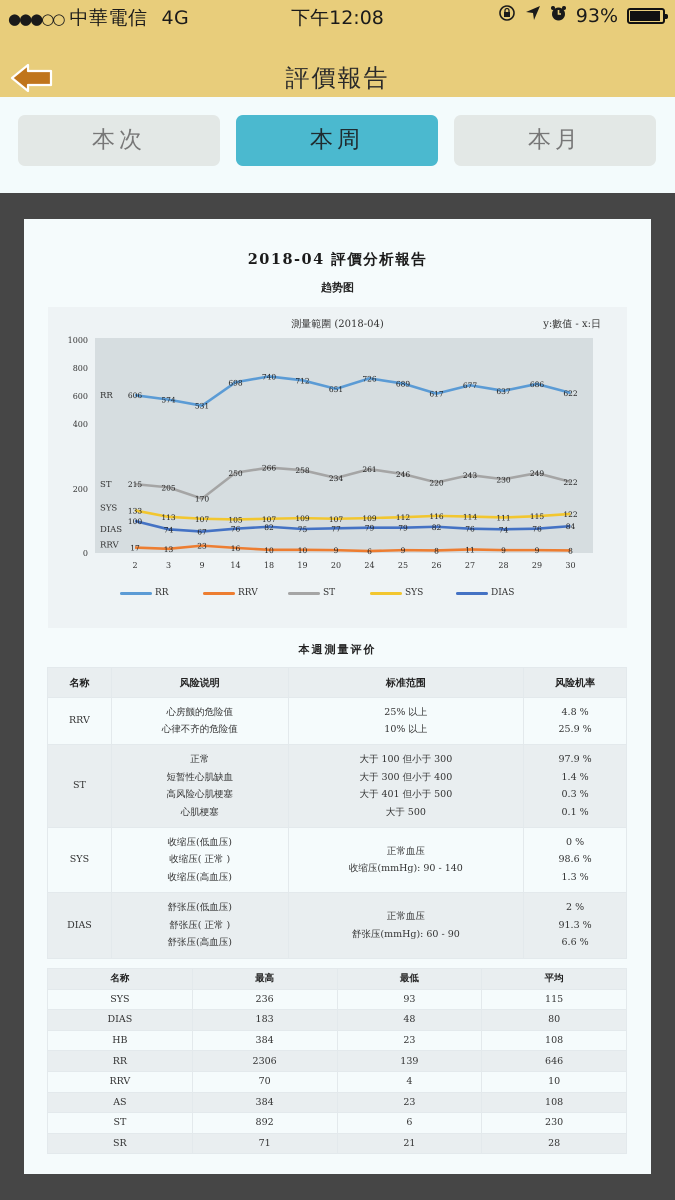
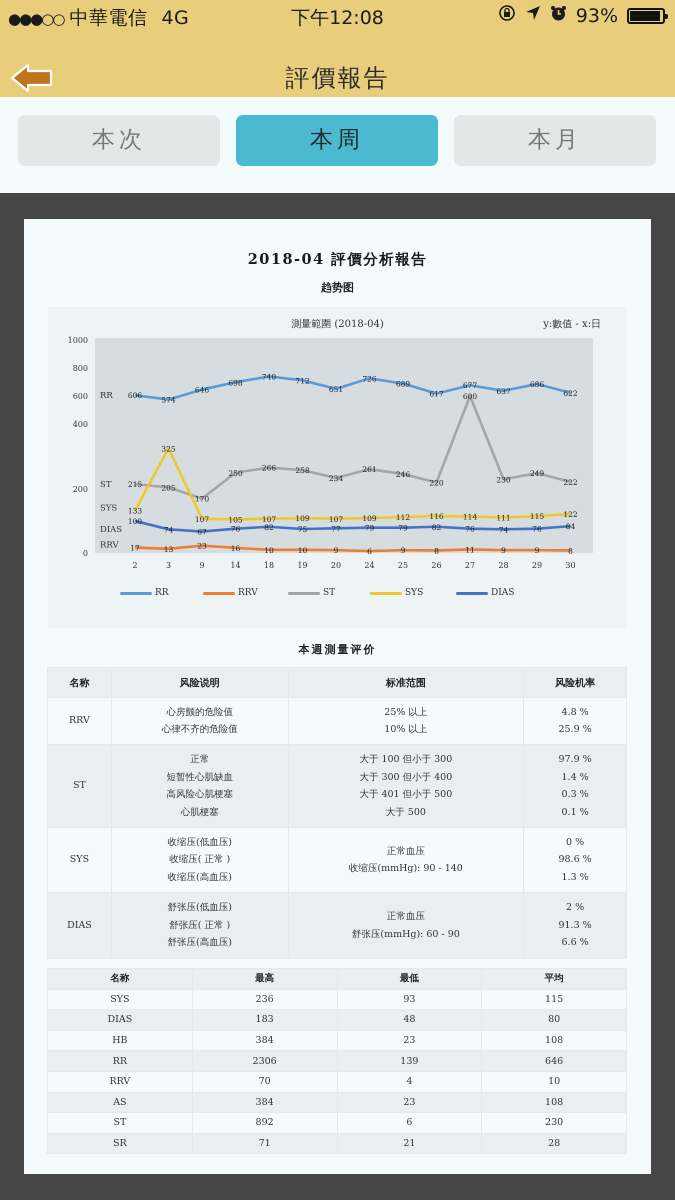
SYS/3: 113 -> 325
RR/9: 531 -> 646
ST/27: 243 -> 600
